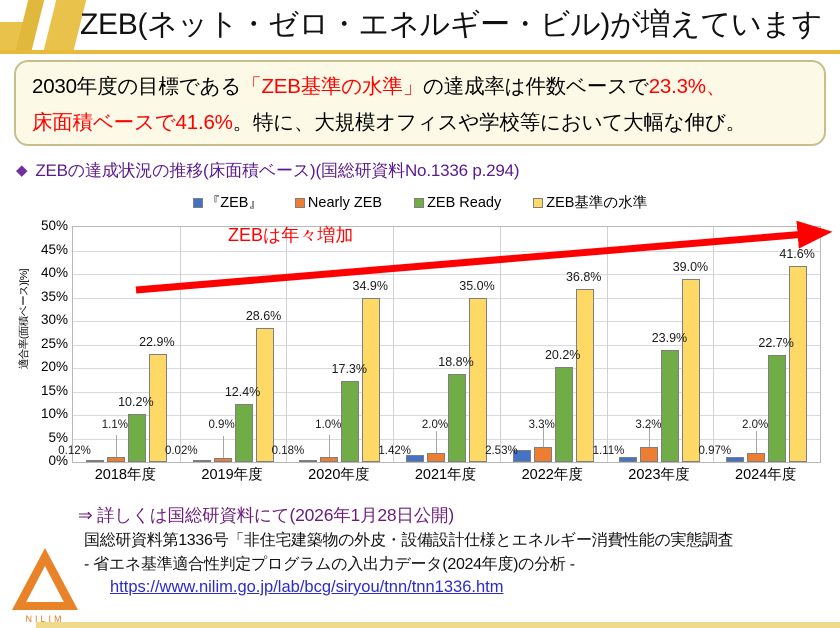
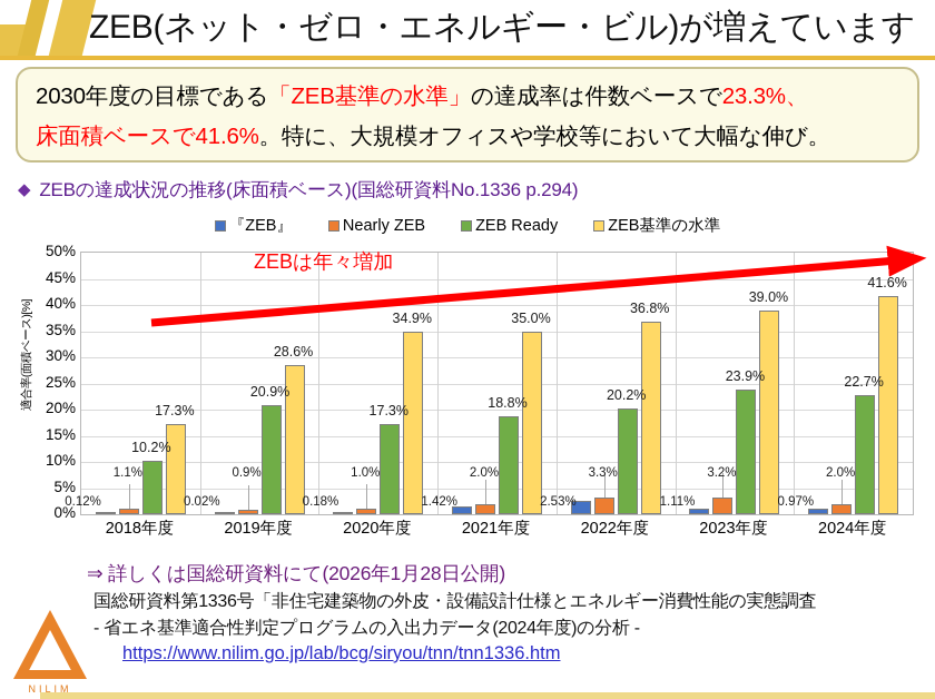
ZEB基準の水準/2018年度: 22.9% -> 17.3%
ZEB Ready/2019年度: 12.4% -> 20.9%
